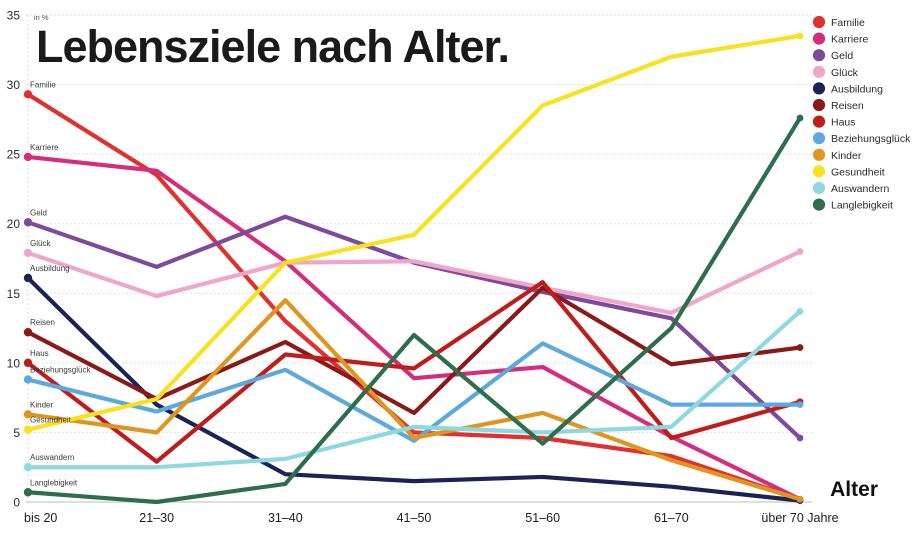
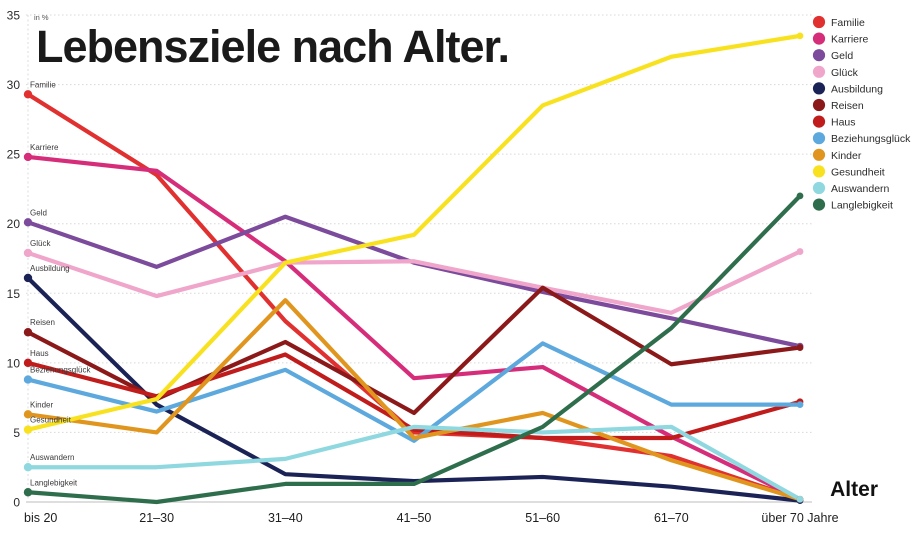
Haus/21–30: 2.9 -> 7.6
Haus/41–50: 9.6 -> 5.2
Langlebigkeit/41–50: 12.0 -> 1.3
Haus/51–60: 15.8 -> 4.6
Langlebigkeit/51–60: 4.2 -> 5.4
Geld/über 70 Jahre: 4.6 -> 11.2
Auswandern/über 70 Jahre: 13.7 -> 0.2
Langlebigkeit/über 70 Jahre: 27.6 -> 22.0
